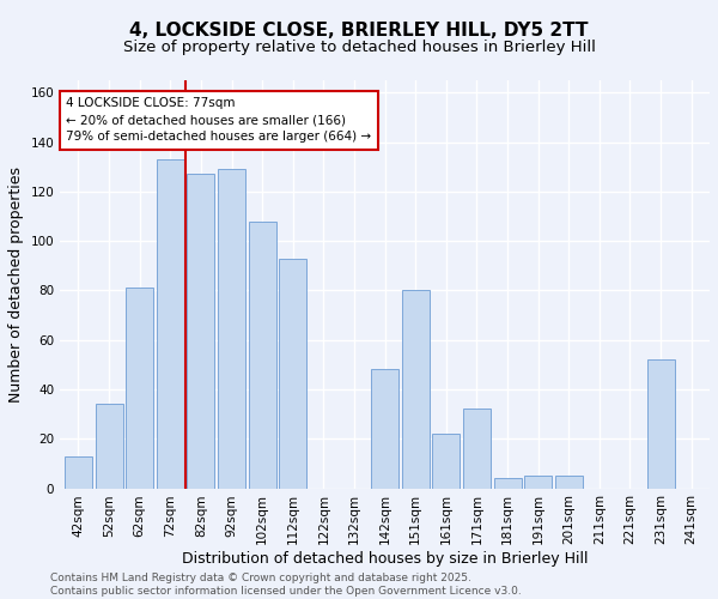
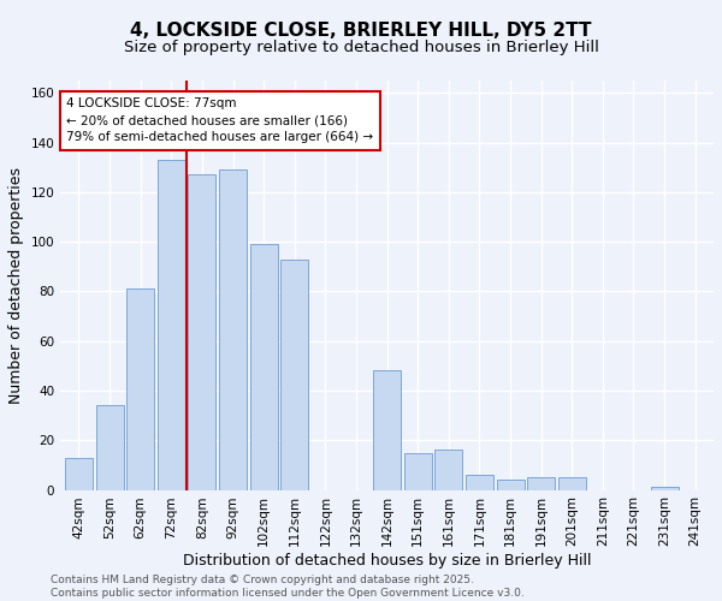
102sqm: 108 -> 99
151sqm: 80 -> 15
161sqm: 22 -> 16
171sqm: 32 -> 6
231sqm: 52 -> 1
